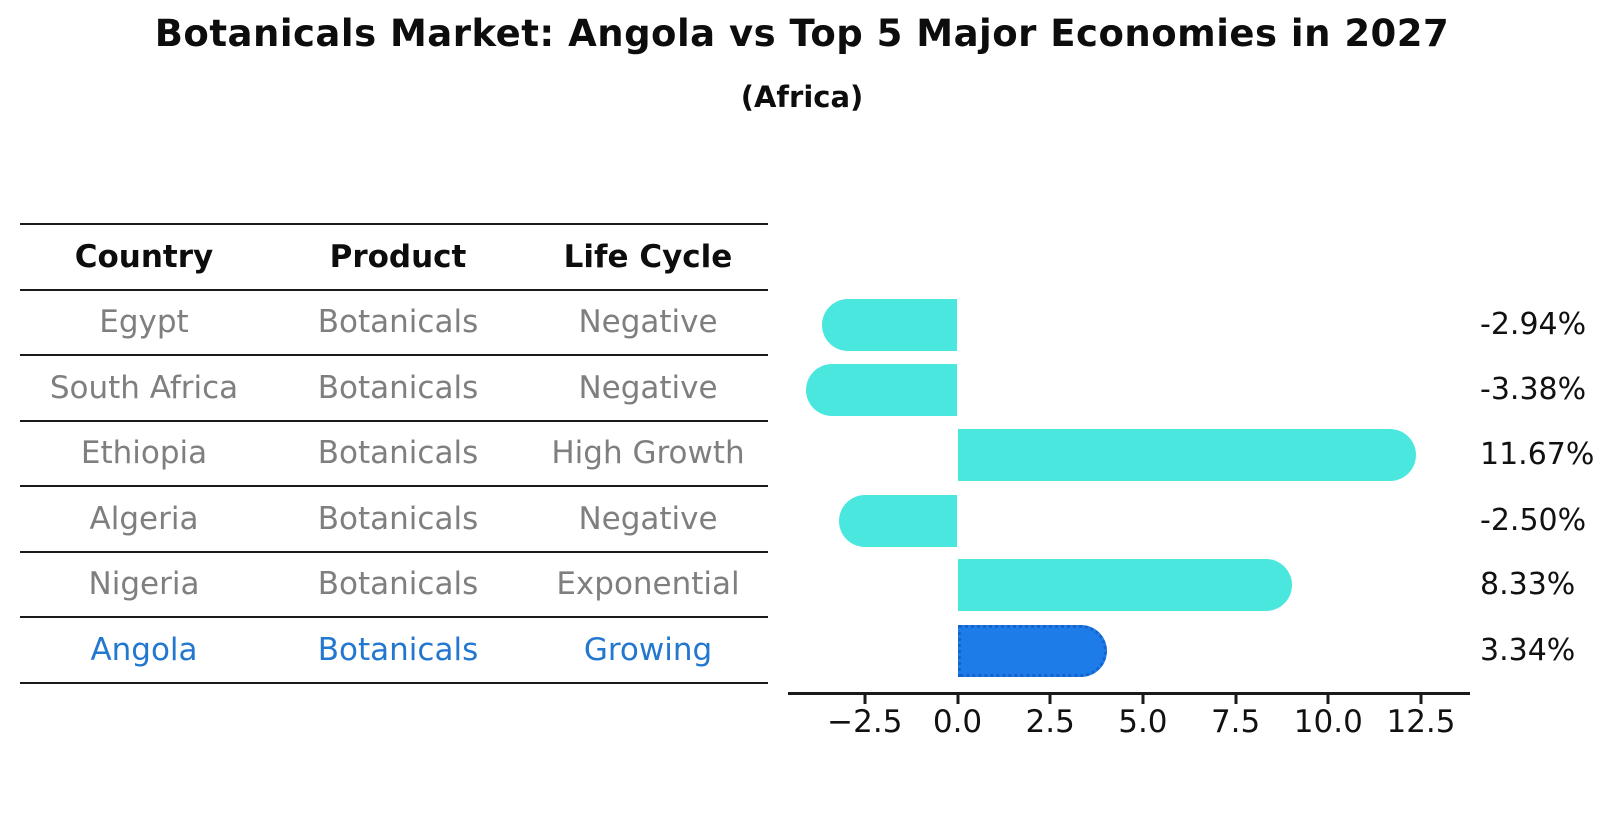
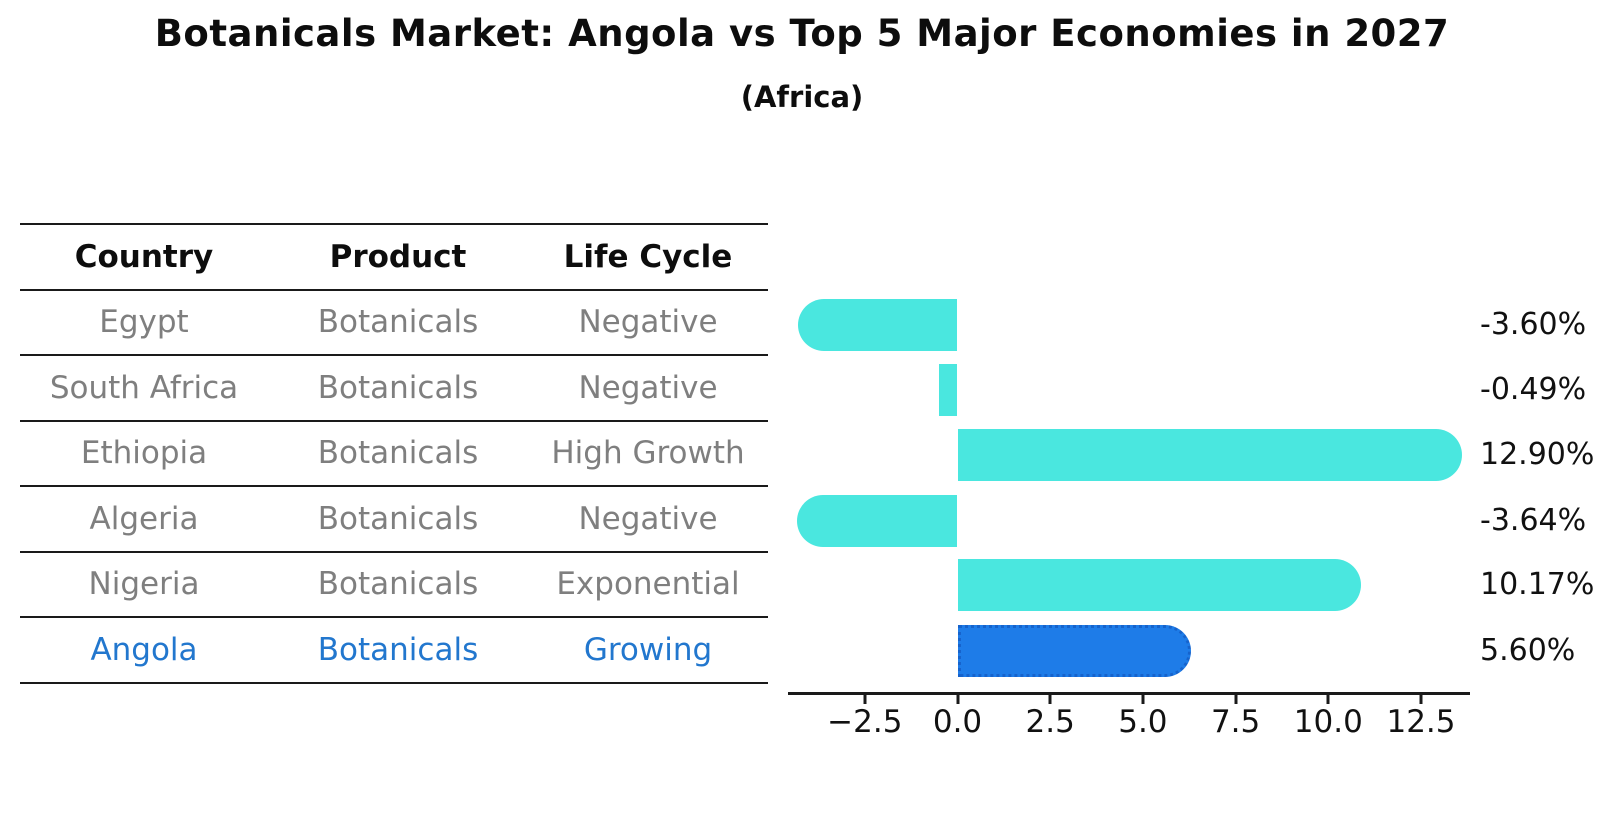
Egypt: -2.94% -> -3.60%
South Africa: -3.38% -> -0.49%
Ethiopia: 11.67% -> 12.90%
Algeria: -2.50% -> -3.64%
Nigeria: 8.33% -> 10.17%
Angola: 3.34% -> 5.60%
